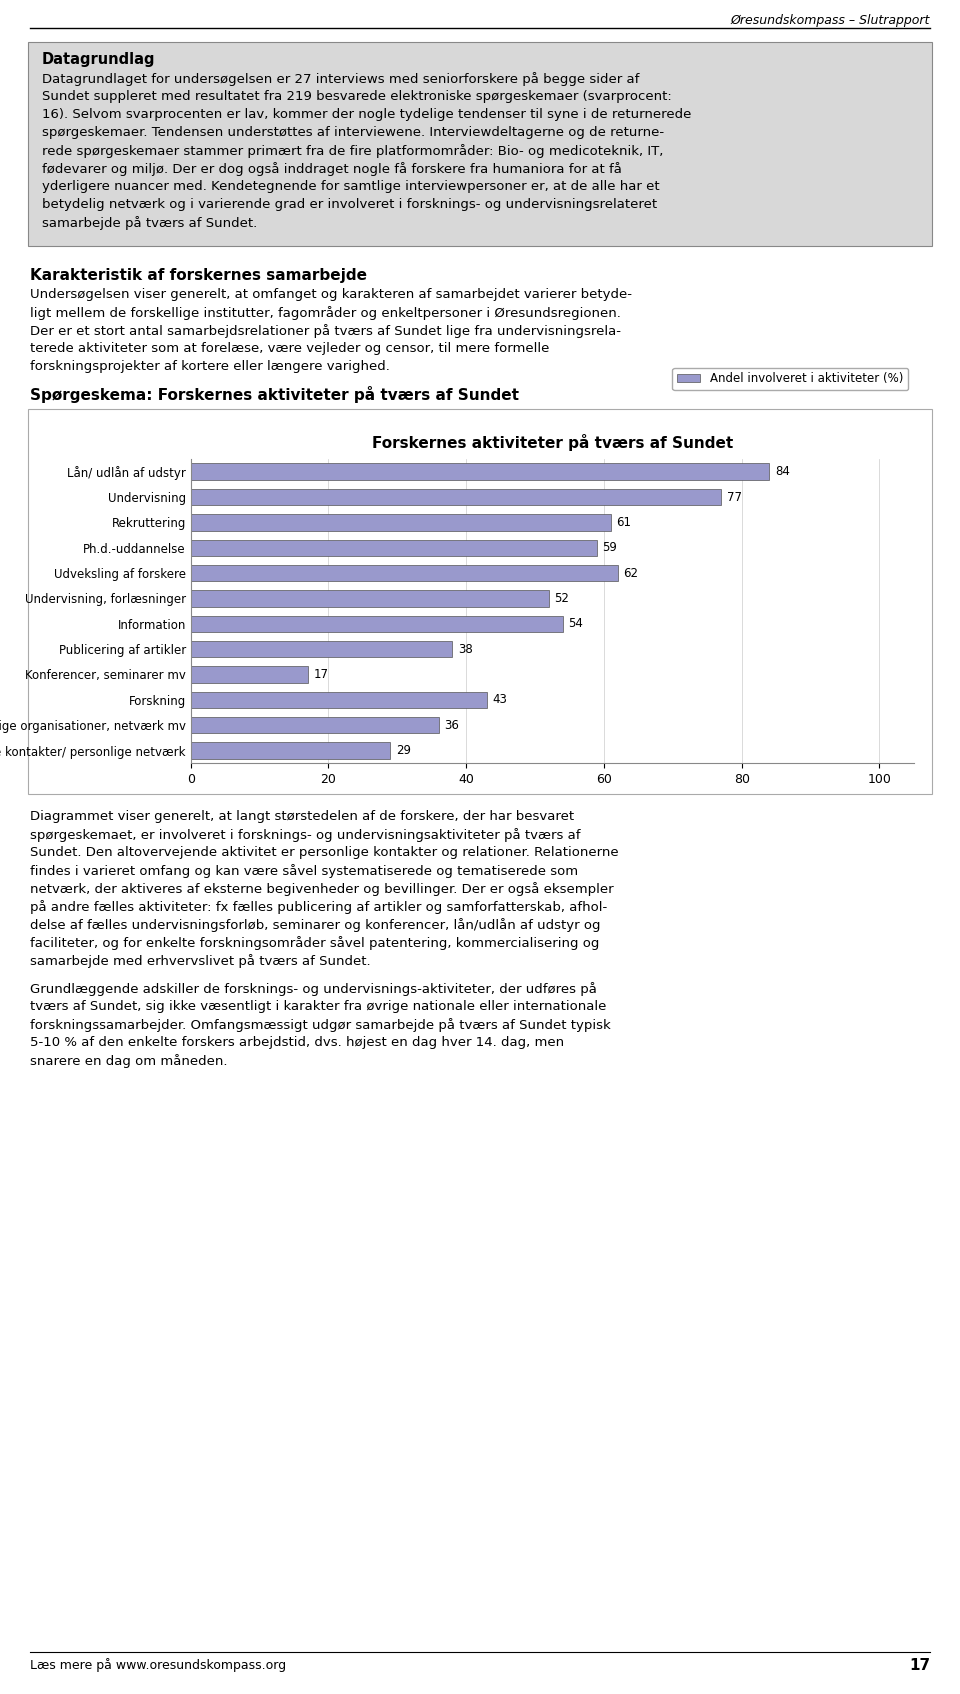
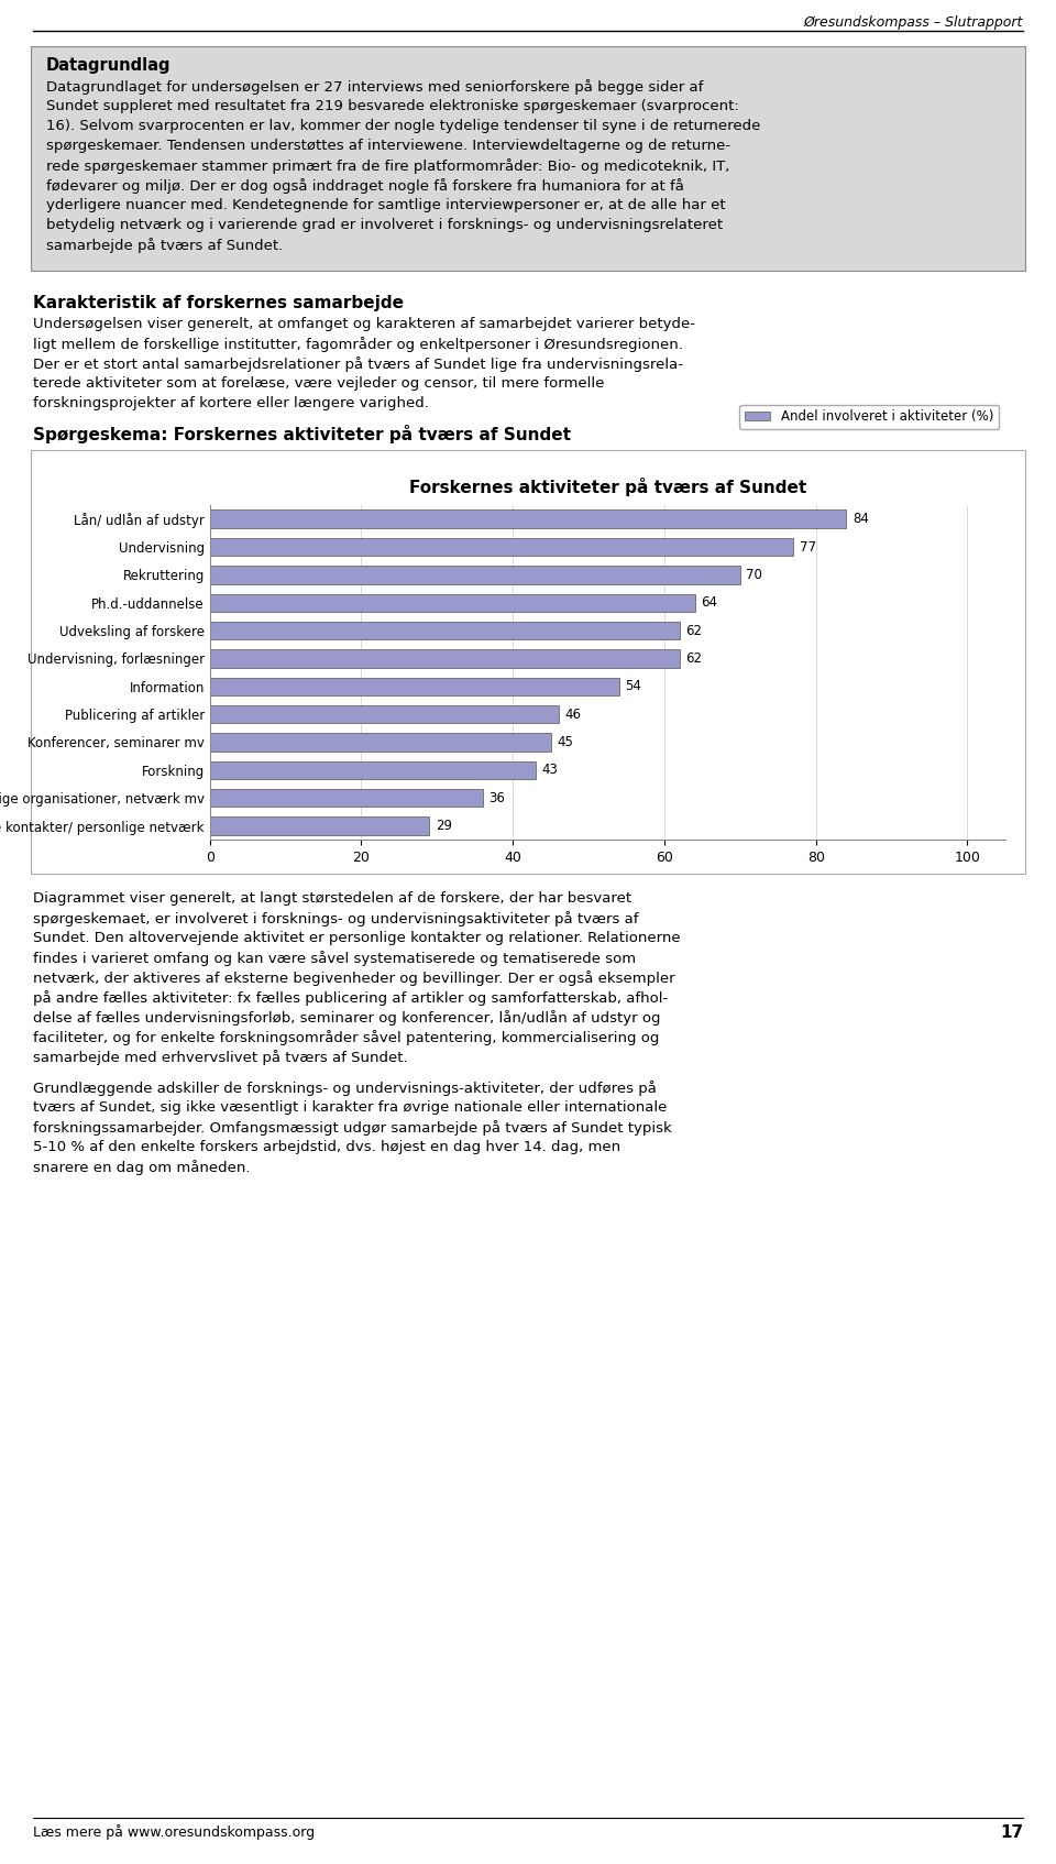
Rekruttering: 61 -> 70
Ph.d.-uddannelse: 59 -> 64
Undervisning, forlæsninger: 52 -> 62
Publicering af artikler: 38 -> 46
Konferencer, seminarer mv: 17 -> 45
